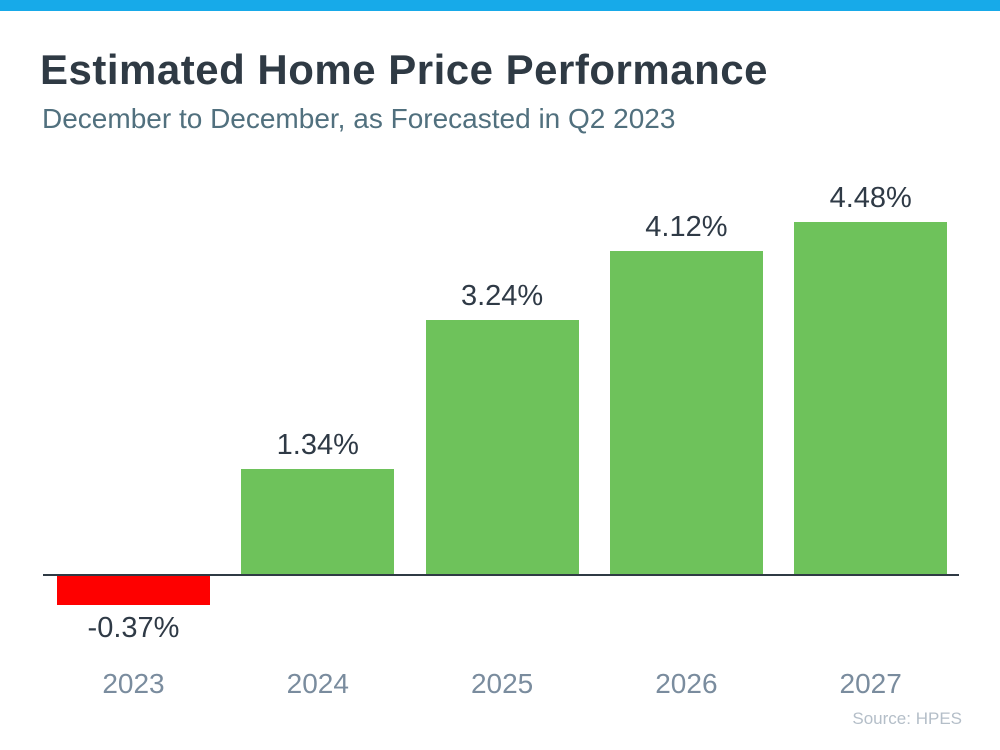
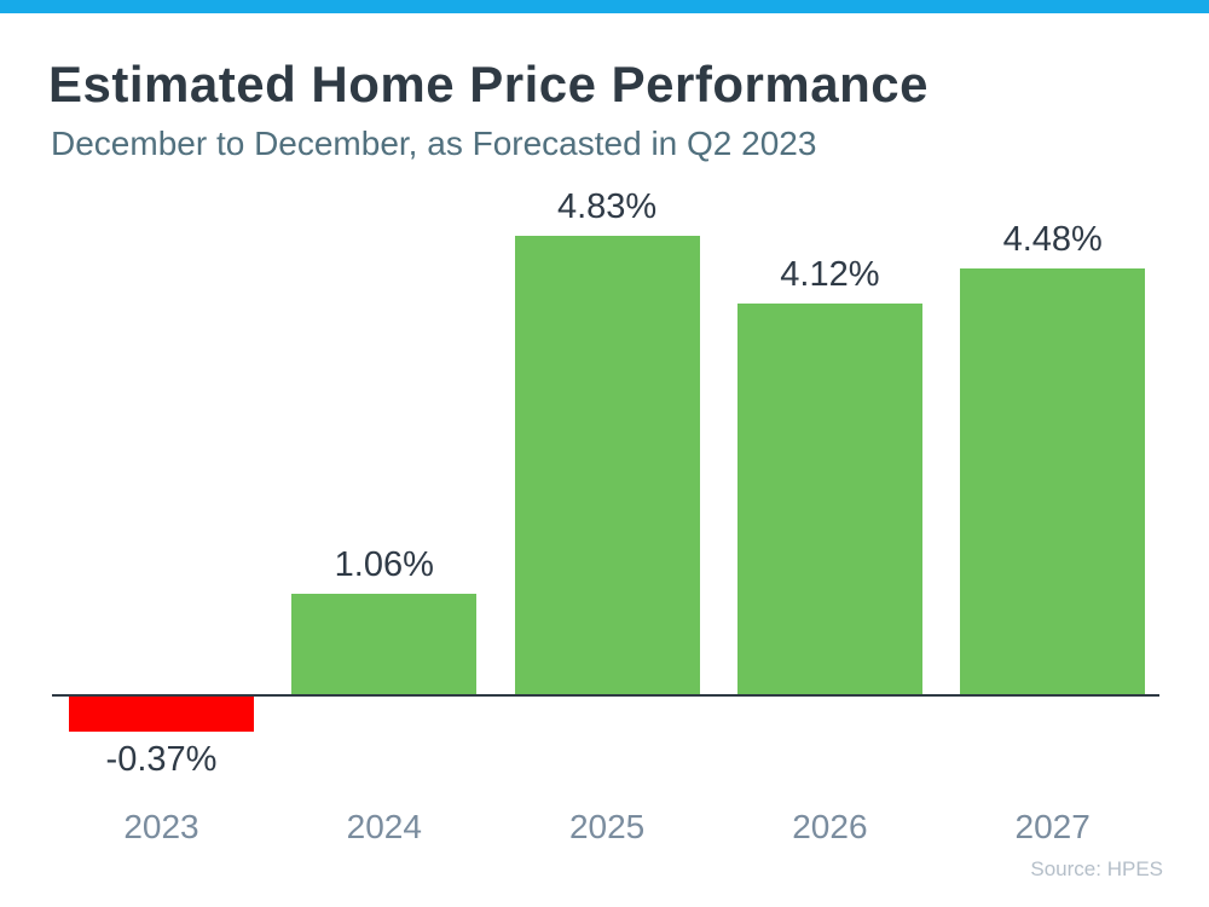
2024: 1.34% -> 1.06%
2025: 3.24% -> 4.83%
